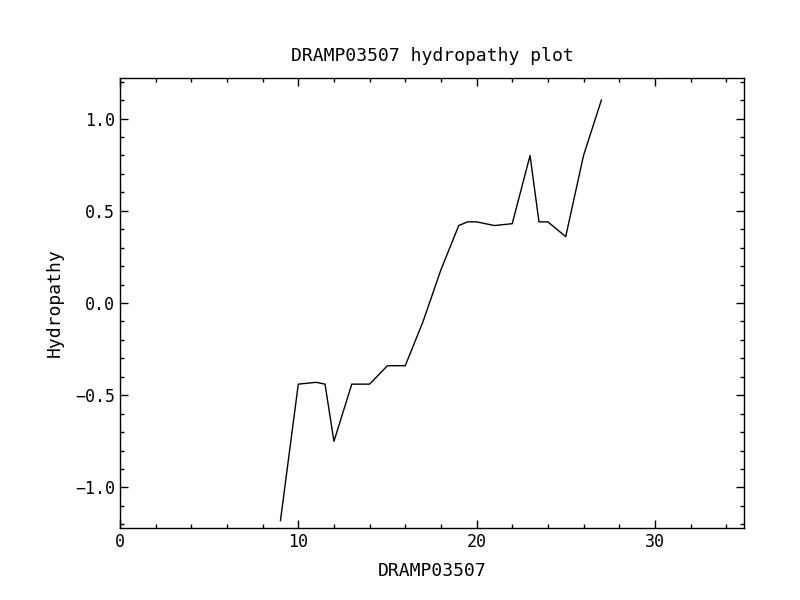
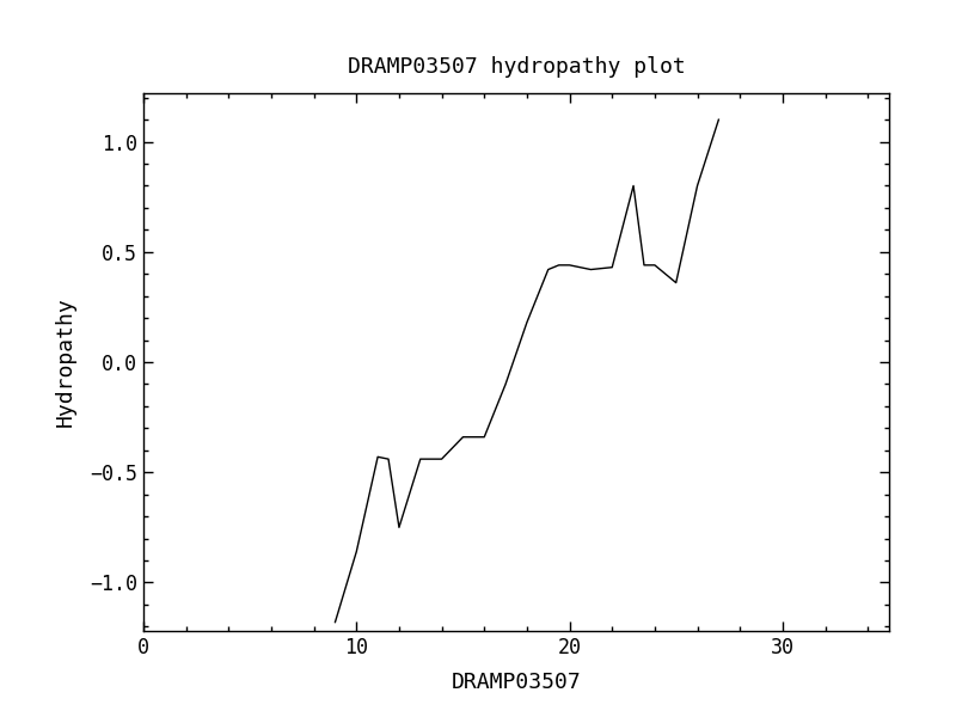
10: -0.44 -> -0.86
